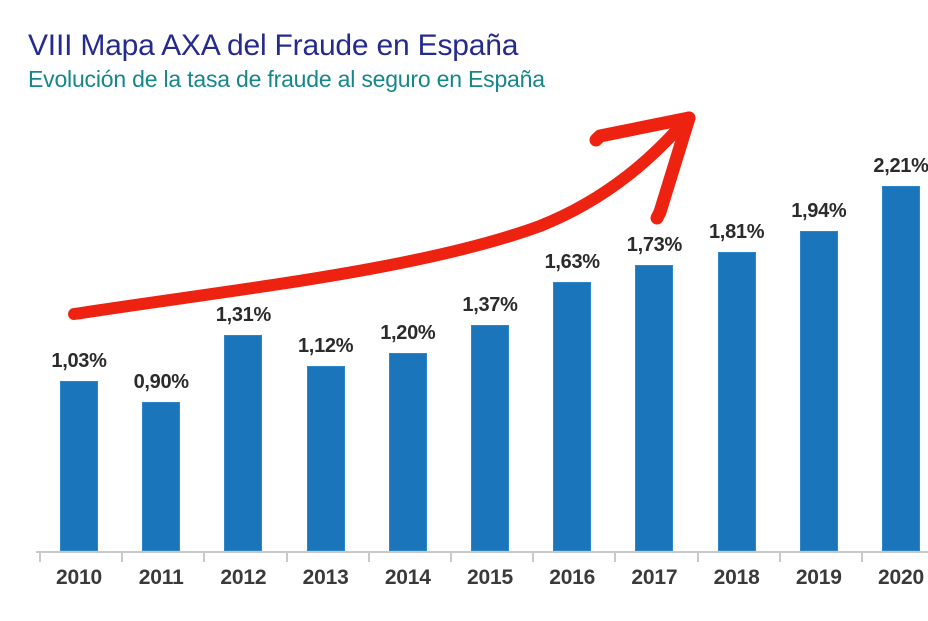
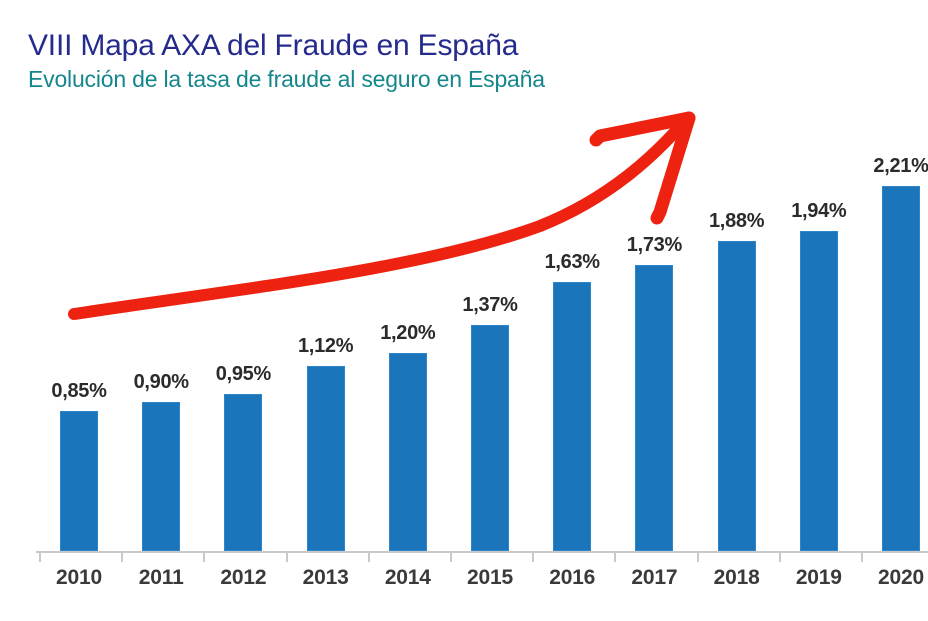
2010: 1,03% -> 0,85%
2012: 1,31% -> 0,95%
2018: 1,81% -> 1,88%
